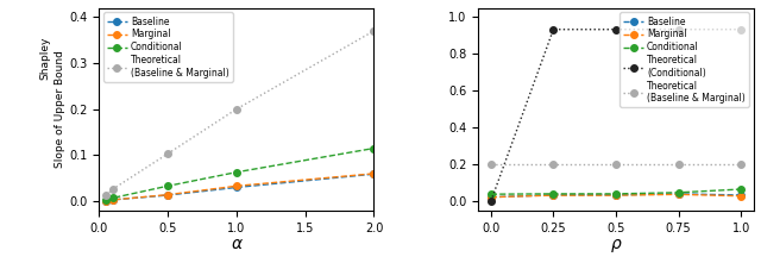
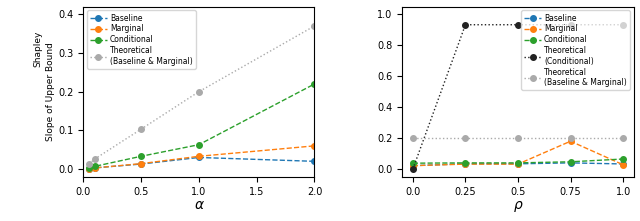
Baseline/2.0: 0.059 -> 0.020
Conditional/2.0: 0.115 -> 0.220
Marginal/0.75: 0.04 -> 0.18
